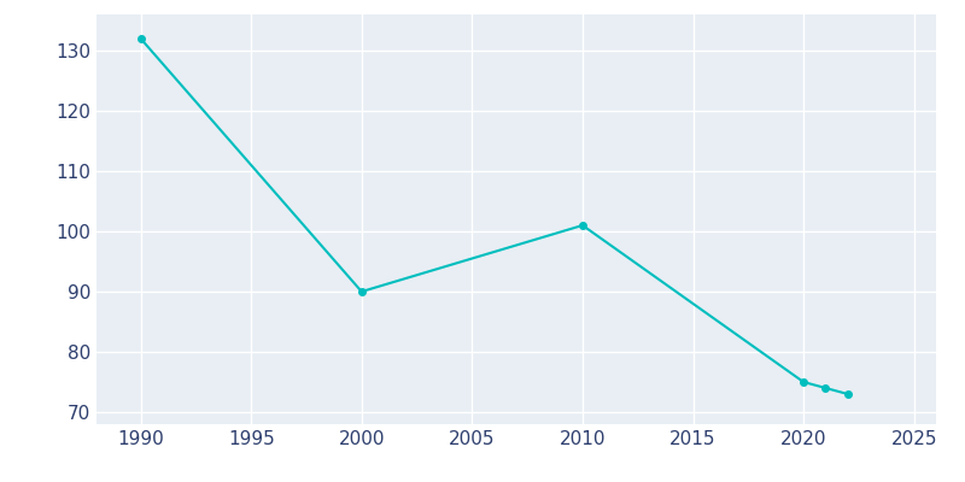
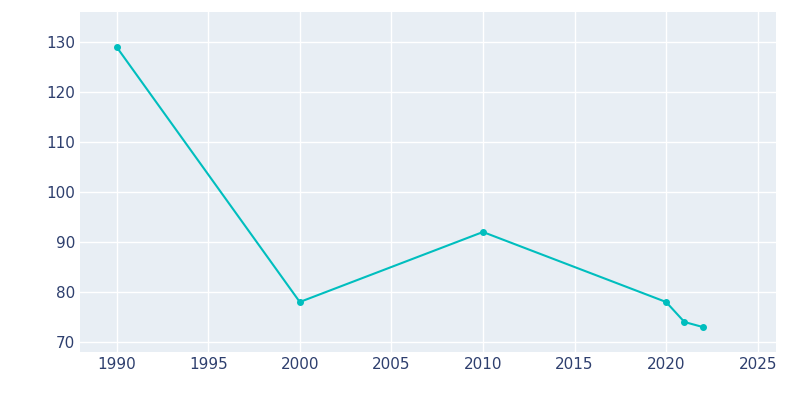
1990: 132 -> 129
2000: 90 -> 78
2010: 101 -> 92
2020: 75 -> 78
